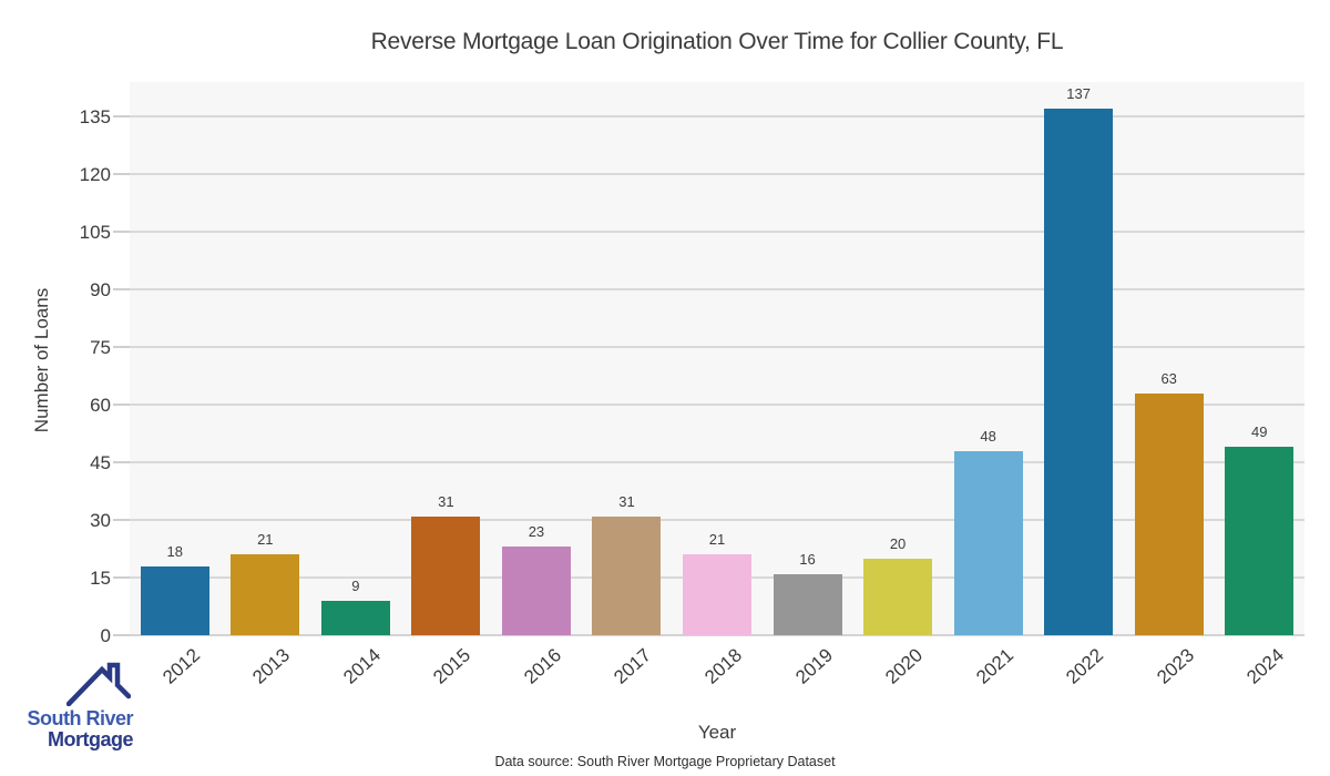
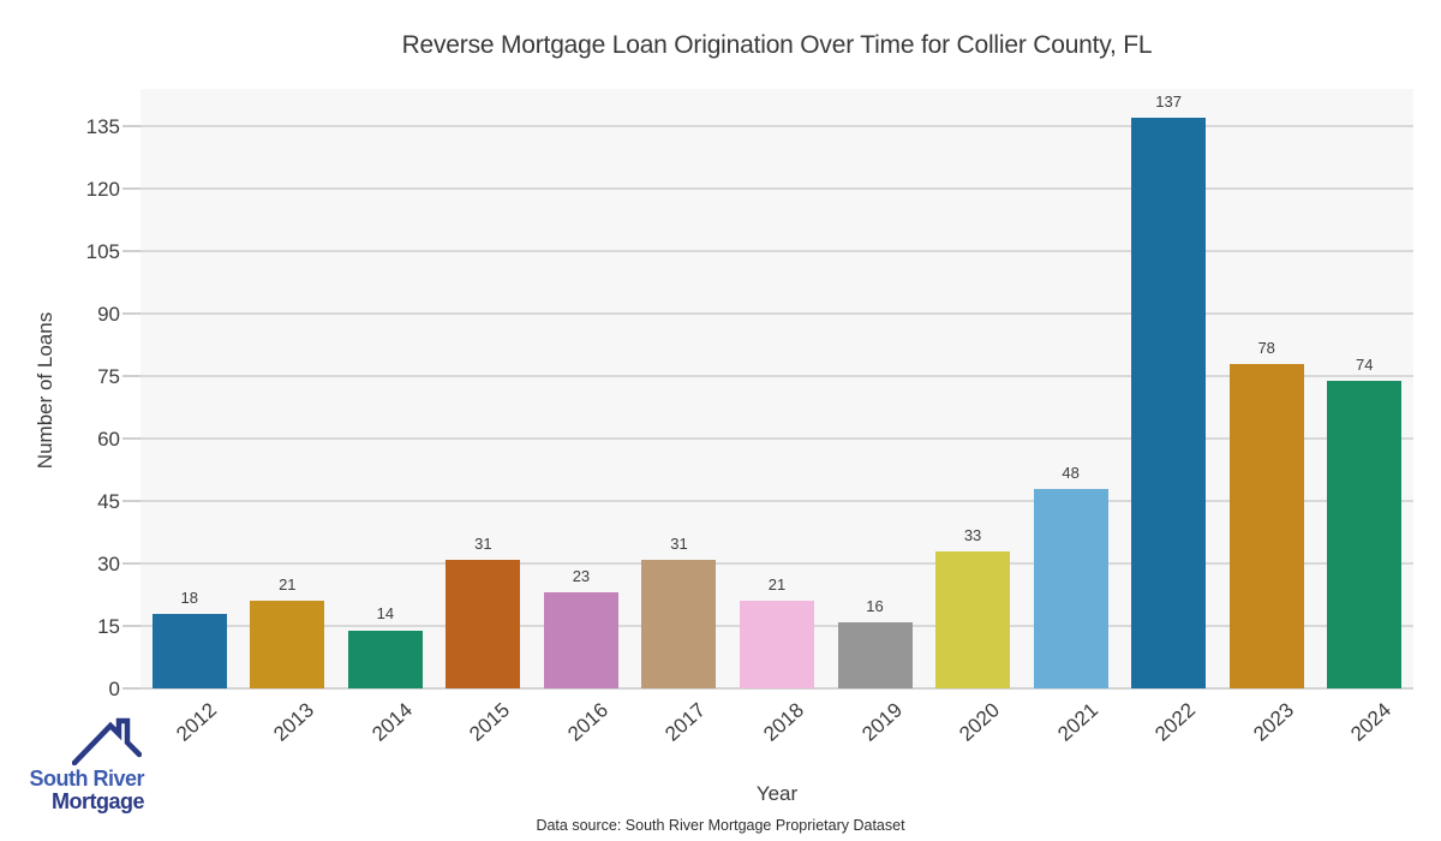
2014: 9 -> 14
2020: 20 -> 33
2023: 63 -> 78
2024: 49 -> 74
